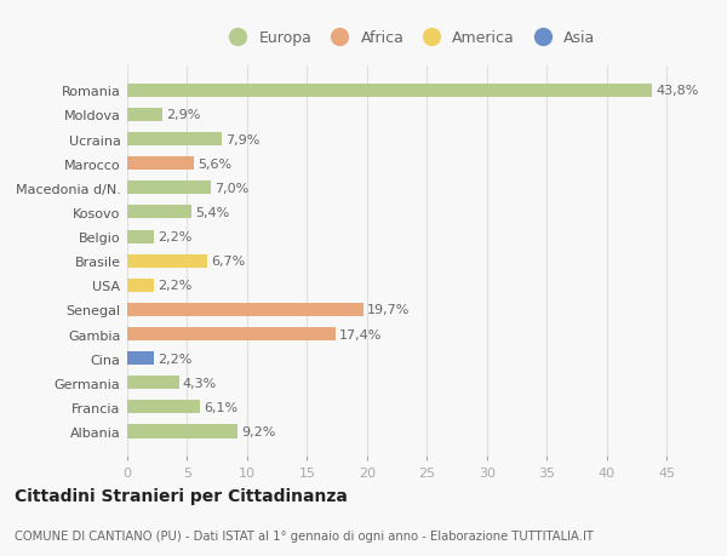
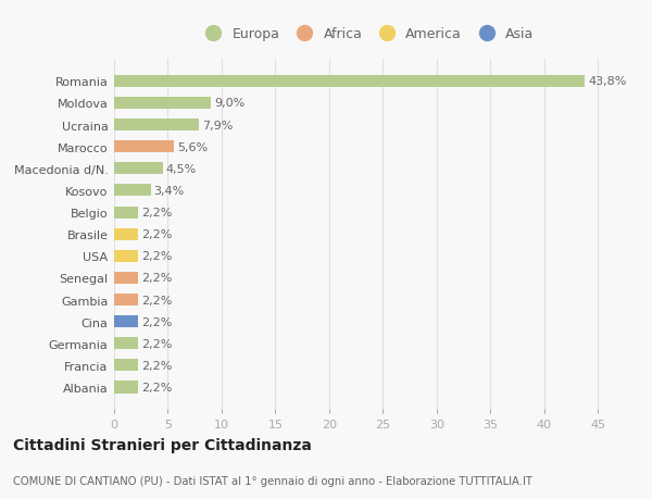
Moldova: 2,9% -> 9,0%
Macedonia d/N.: 7,0% -> 4,5%
Kosovo: 5,4% -> 3,4%
Brasile: 6,7% -> 2,2%
Senegal: 19,7% -> 2,2%
Gambia: 17,4% -> 2,2%
Germania: 4,3% -> 2,2%
Francia: 6,1% -> 2,2%
Albania: 9,2% -> 2,2%
